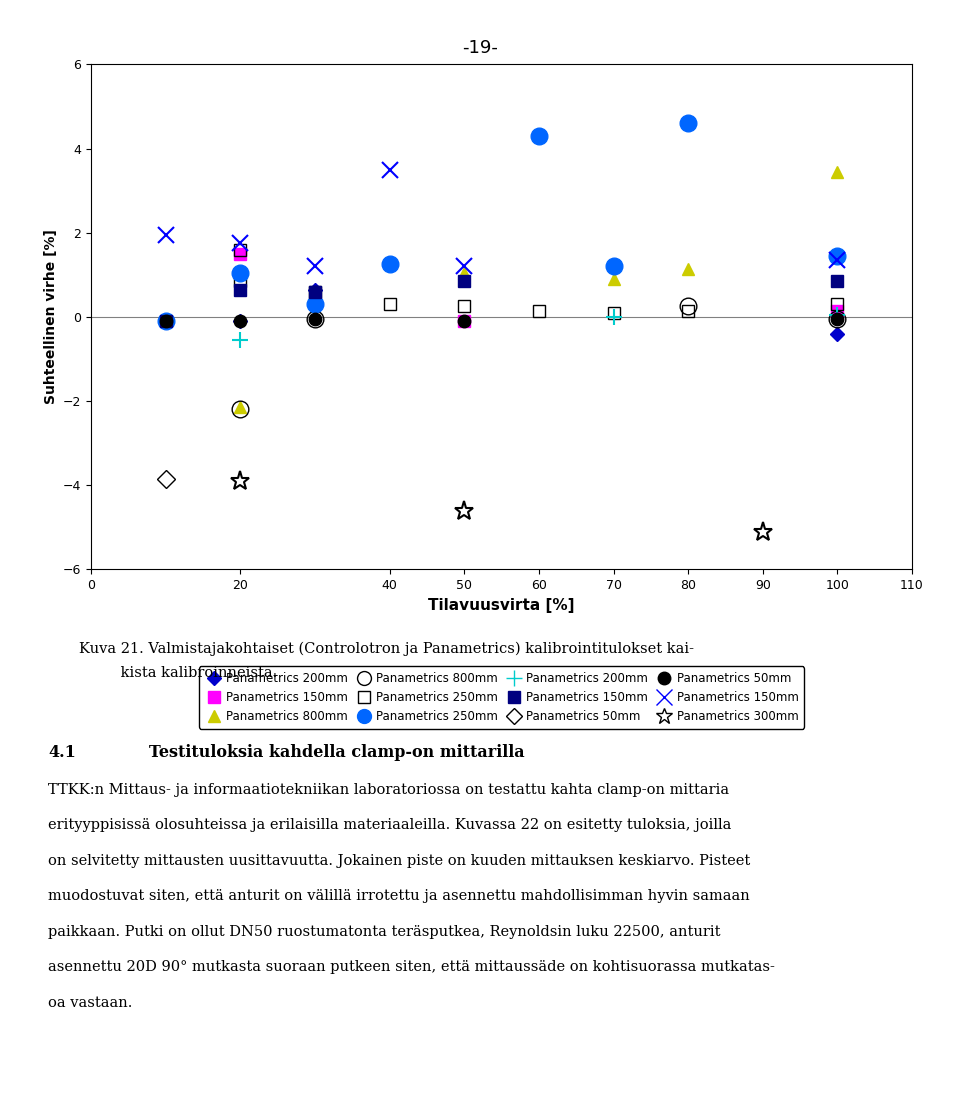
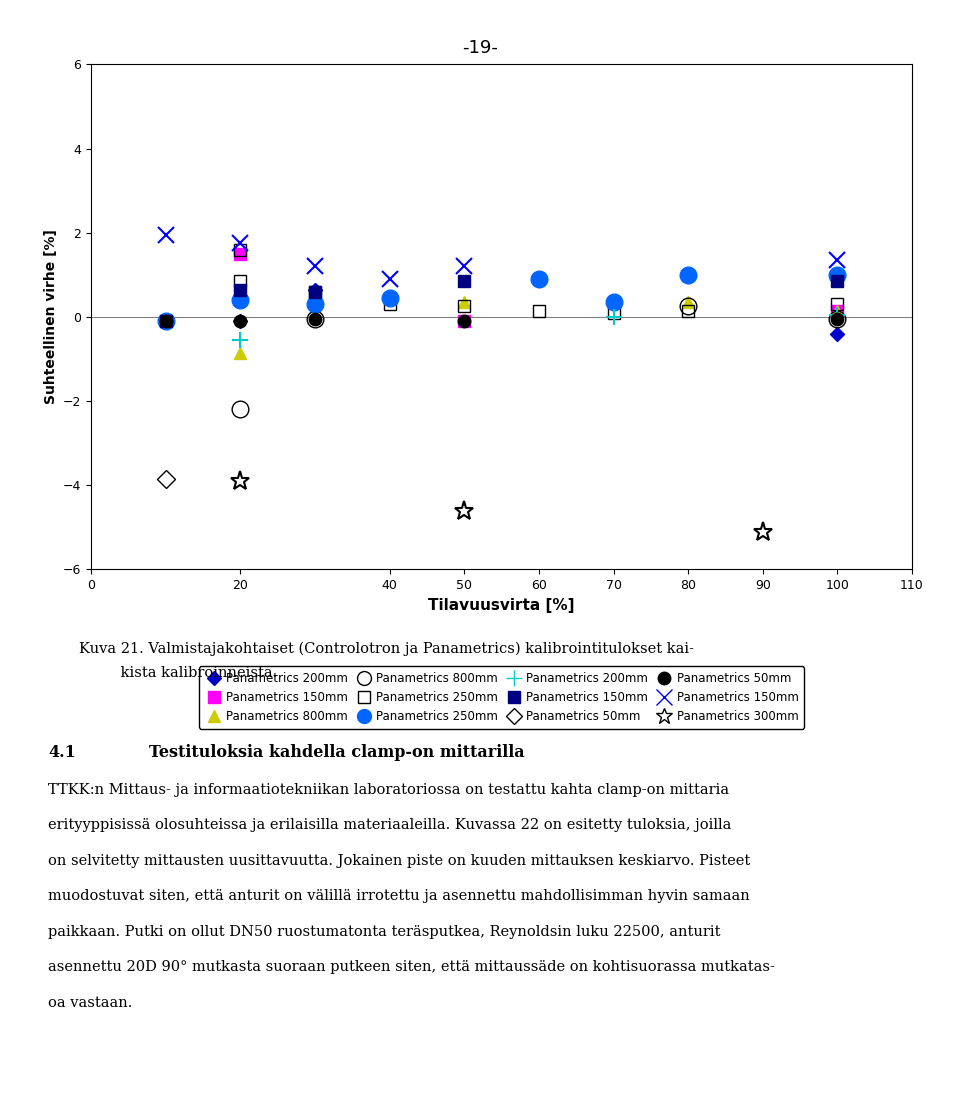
Panametrics 800mm/20: -2.15 -> -0.85
Panametrics 250mm/20: 1.05 -> 0.40
Panametrics 250mm/40: 1.25 -> 0.45
Panametrics 150mm/40: 3.50 -> 0.90
Panametrics 800mm/50: 1.05 -> 0.35
Panametrics 250mm/60: 4.30 -> 0.90
Panametrics 800mm/70: 0.90 -> 0.35
Panametrics 250mm/70: 1.20 -> 0.35
Panametrics 800mm/80: 1.15 -> 0.35
Panametrics 250mm/80: 4.60 -> 1.00
Panametrics 800mm/100: 3.45 -> 0.15
Panametrics 250mm/100: 1.45 -> 1.00
